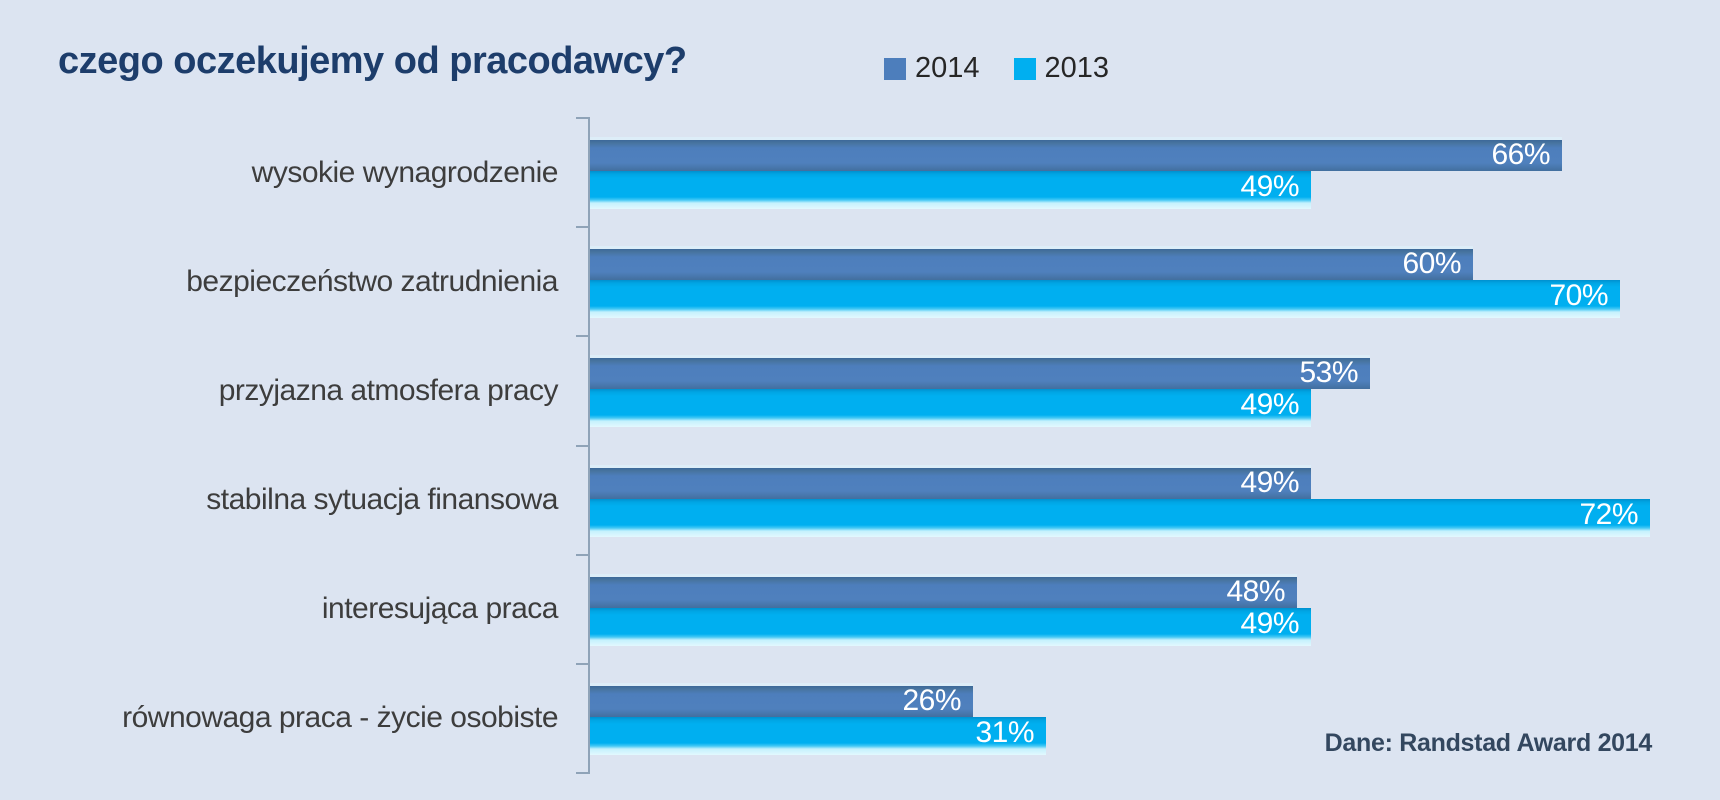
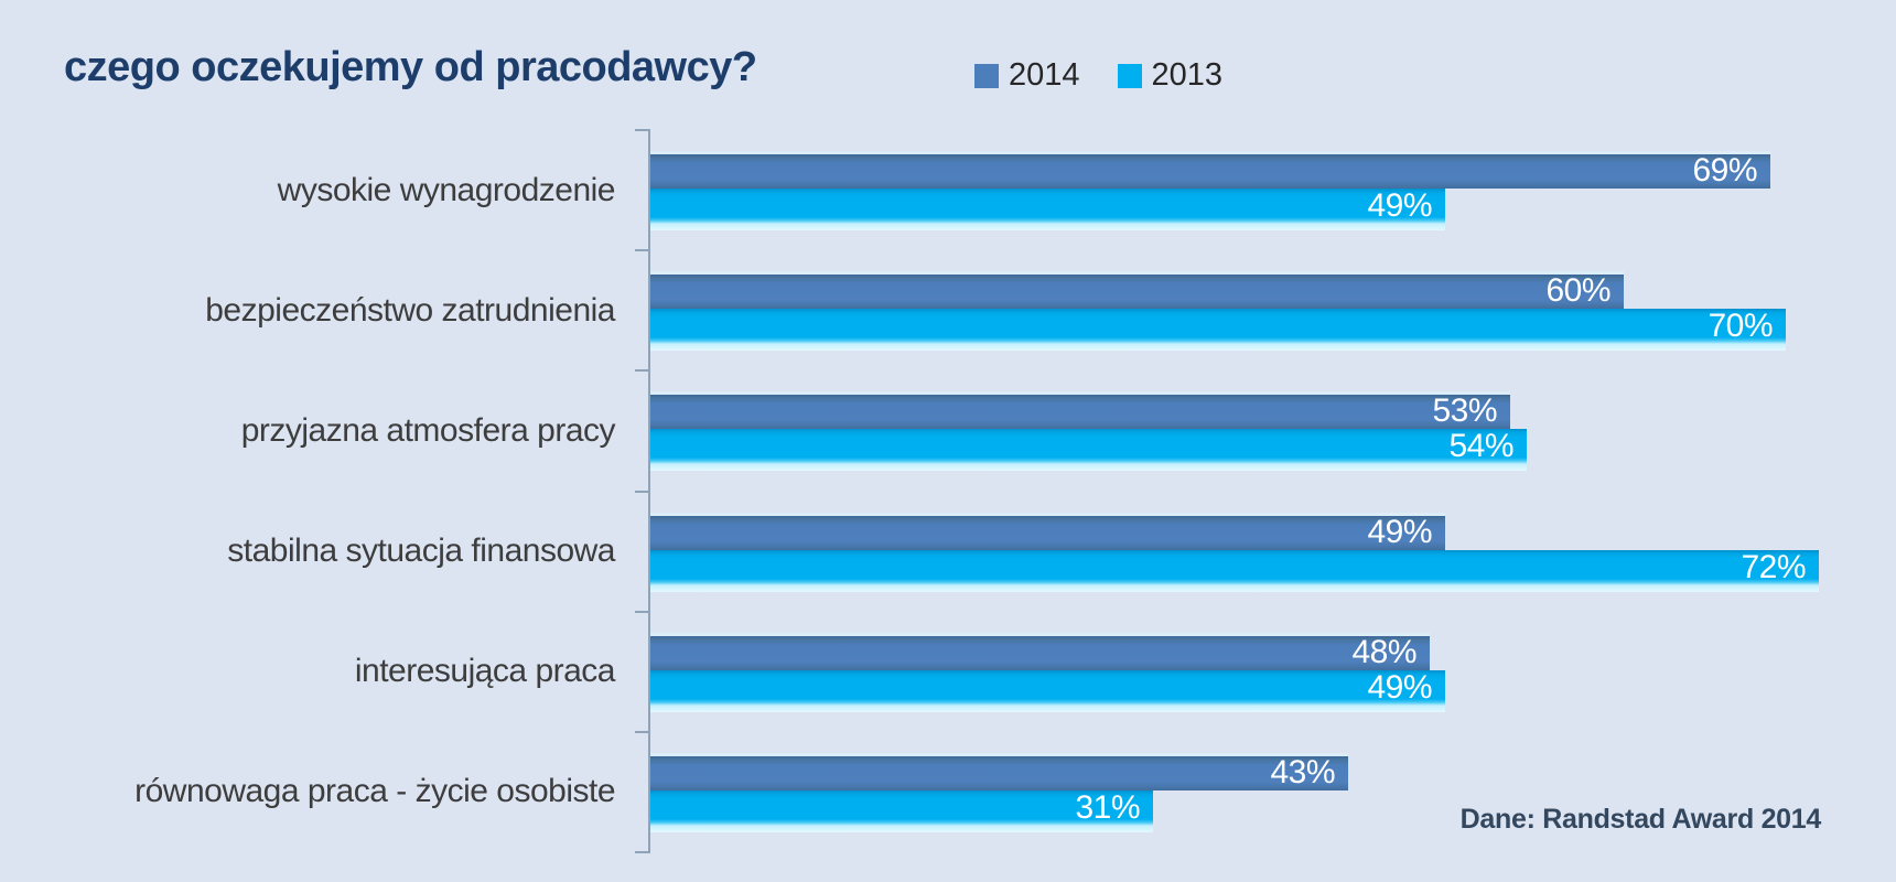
2014/wysokie wynagrodzenie: 66% -> 69%
2013/przyjazna atmosfera pracy: 49% -> 54%
2014/równowaga praca - życie osobiste: 26% -> 43%
